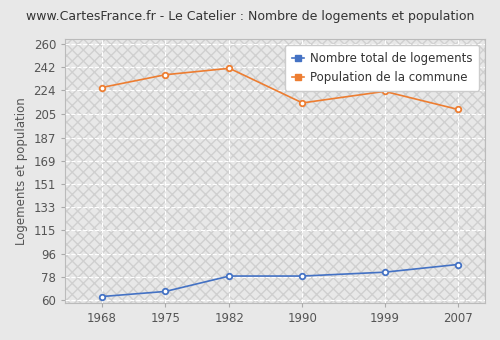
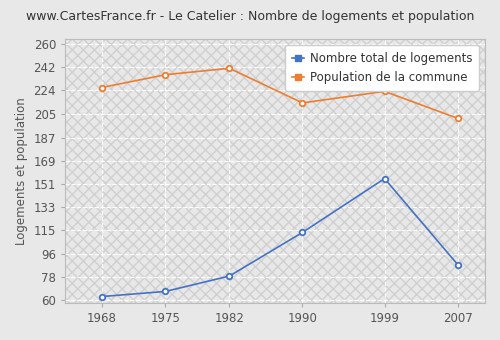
Nombre total de logements/1990: 79 -> 113
Nombre total de logements/1999: 82 -> 155
Population de la commune/2007: 209 -> 202
